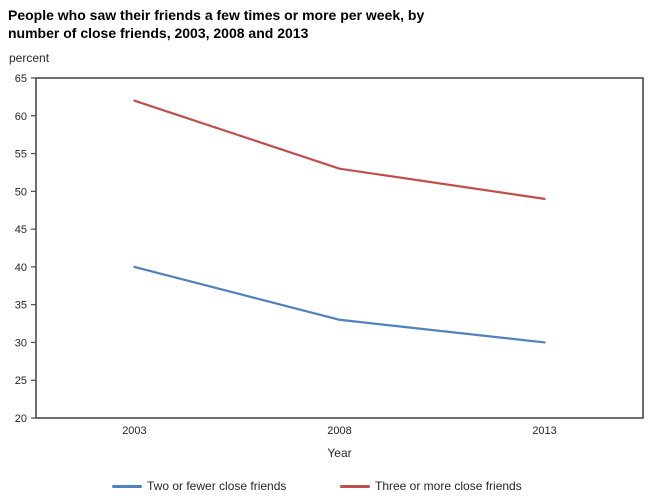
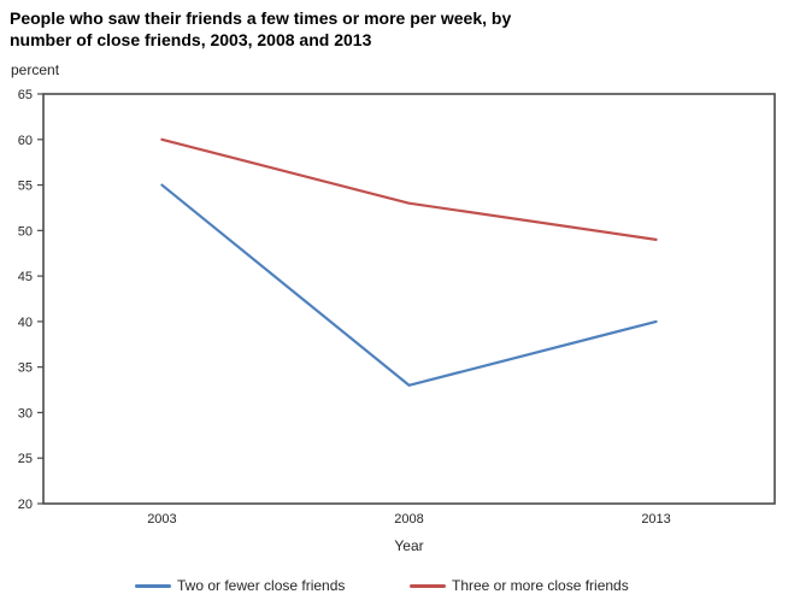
Two or fewer close friends/2003: 40 -> 55
Three or more close friends/2003: 62 -> 60
Two or fewer close friends/2013: 30 -> 40
